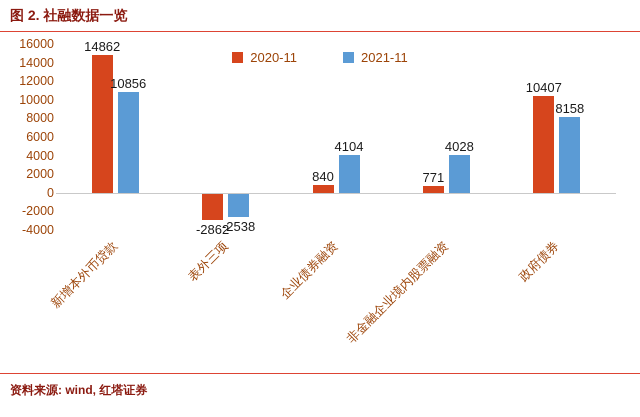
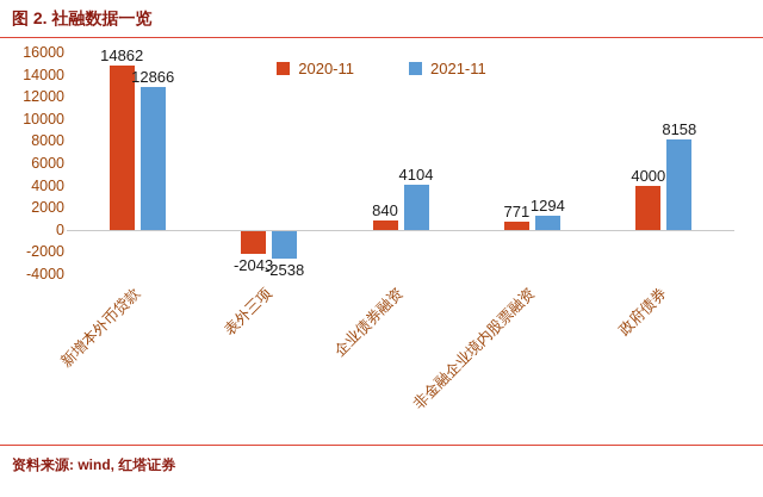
2021-11/新增本外币贷款: 10856 -> 12866
2020-11/表外三项: -2862 -> -2043
2021-11/非金融企业境内股票融资: 4028 -> 1294
2020-11/政府债券: 10407 -> 4000
